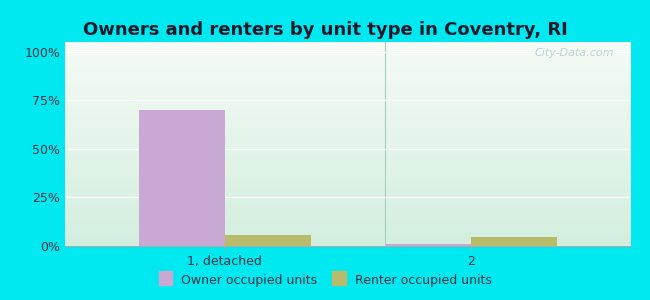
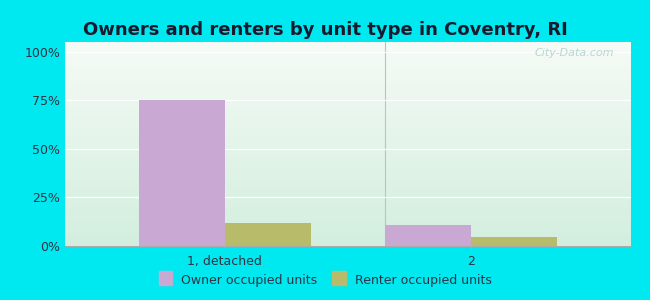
Owner occupied units/1, detached: 70% -> 75%
Renter occupied units/1, detached: 6% -> 12%
Owner occupied units/2: 1% -> 11%
